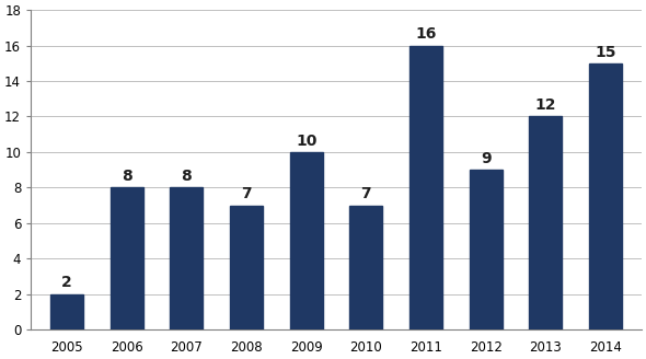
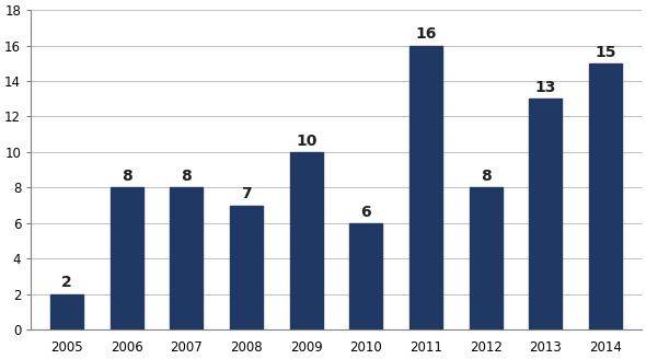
2010: 7 -> 6
2012: 9 -> 8
2013: 12 -> 13
